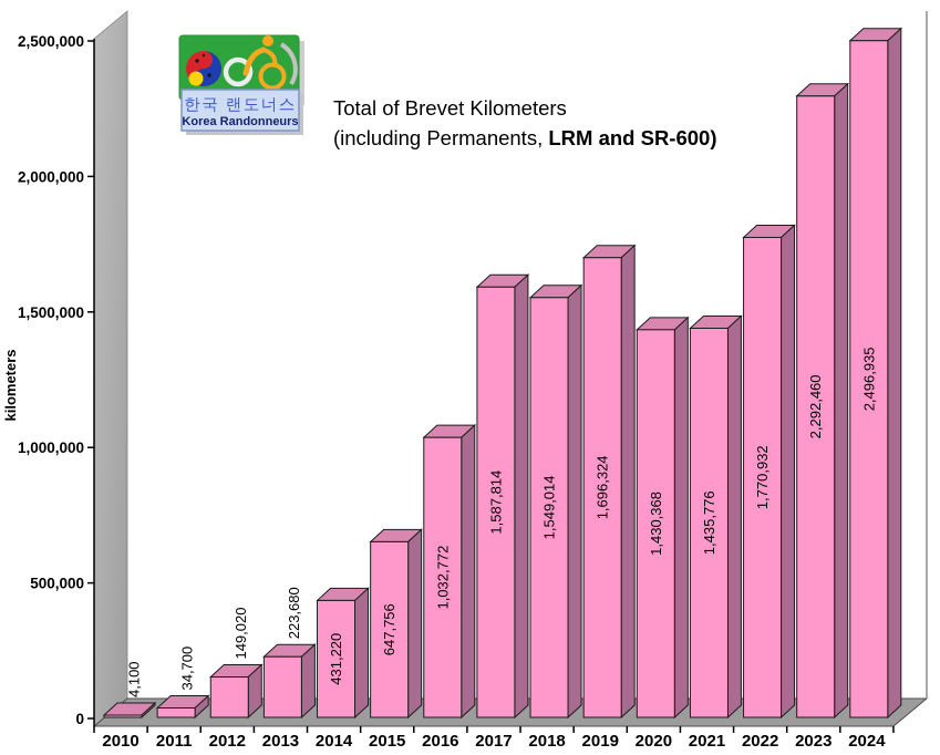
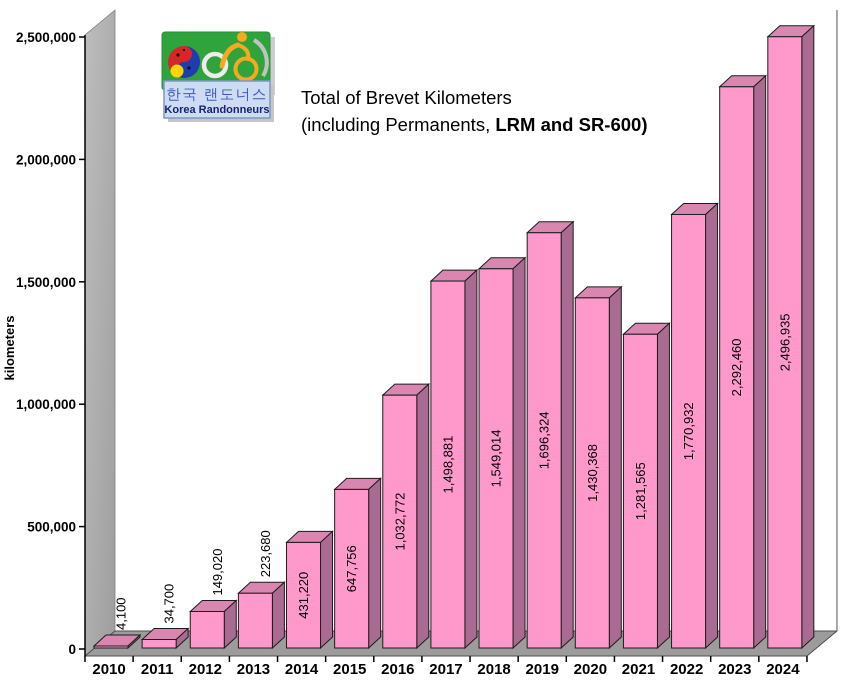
2017: 1,587,814 -> 1,498,881
2021: 1,435,776 -> 1,281,565
